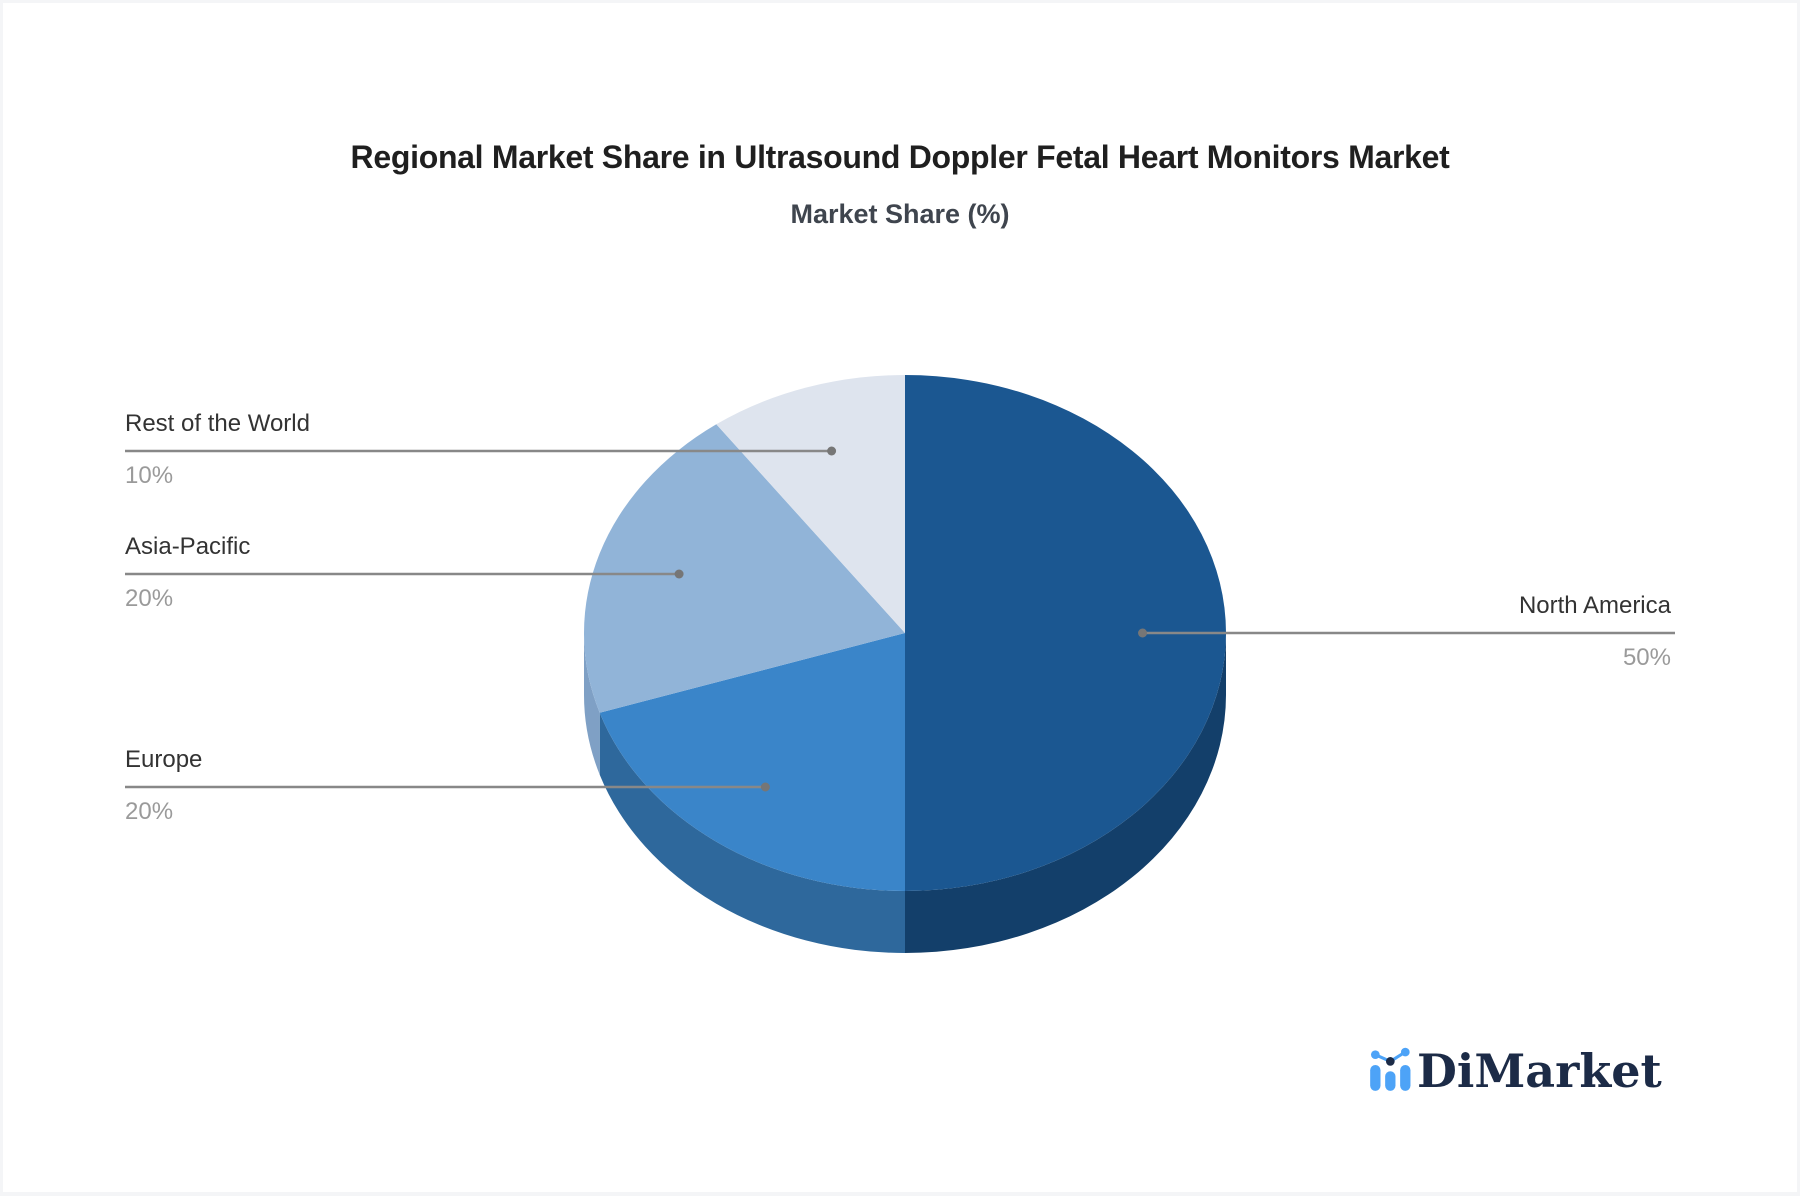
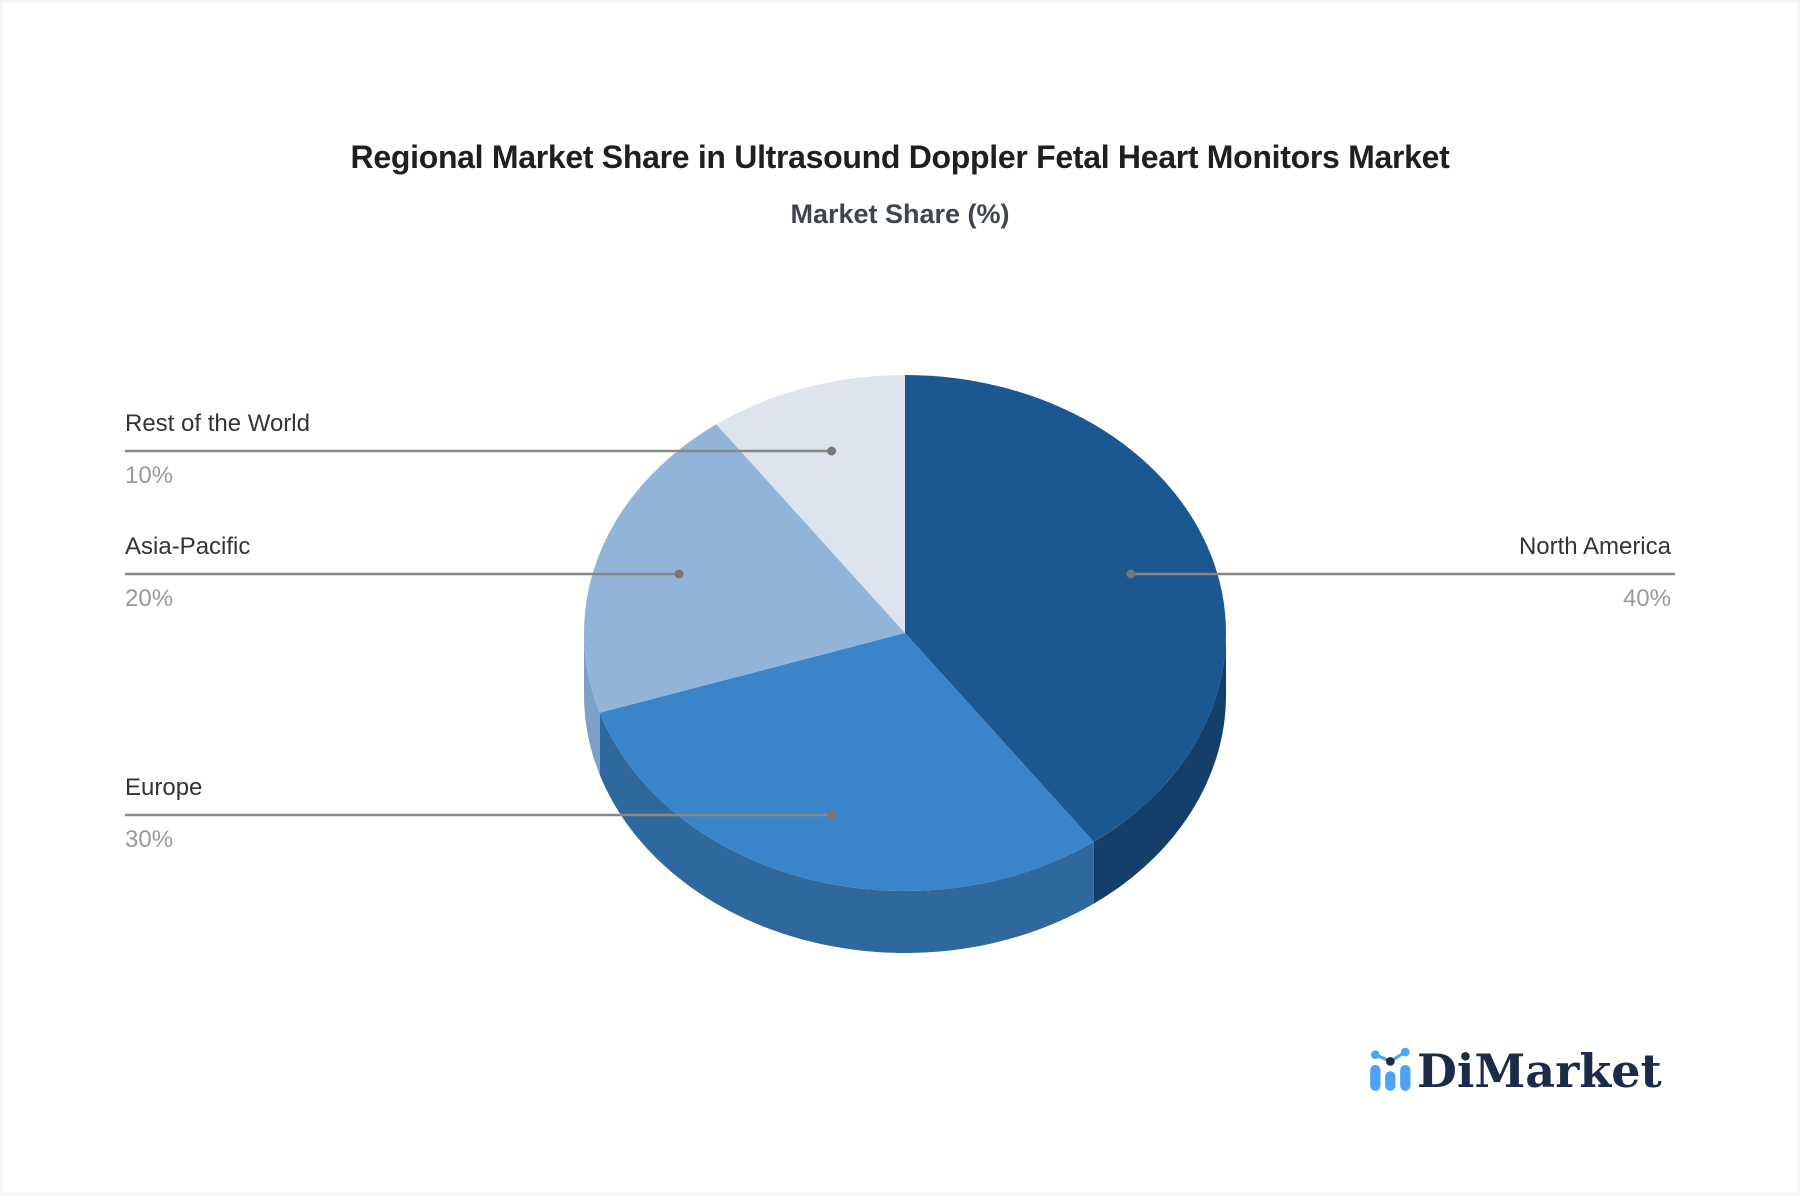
North America: 50% -> 40%
Europe: 20% -> 30%
